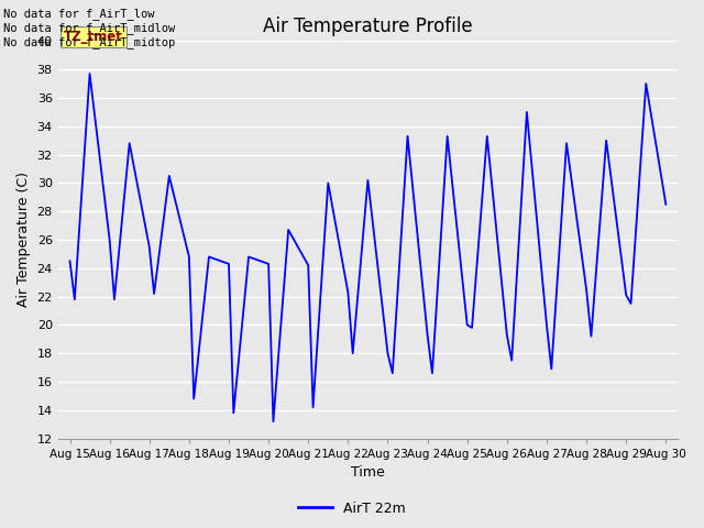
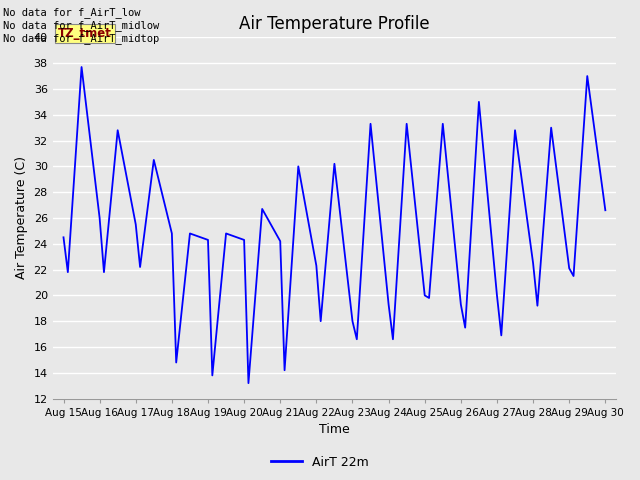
Aug 30: 28.5 -> 26.6
